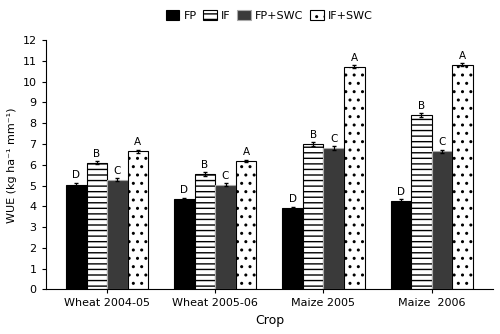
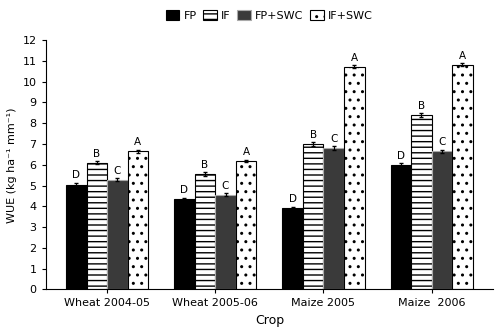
FP+SWC/Wheat 2005-06: 5.05 -> 4.55
FP/Maize 2006: 4.25 -> 6.00
